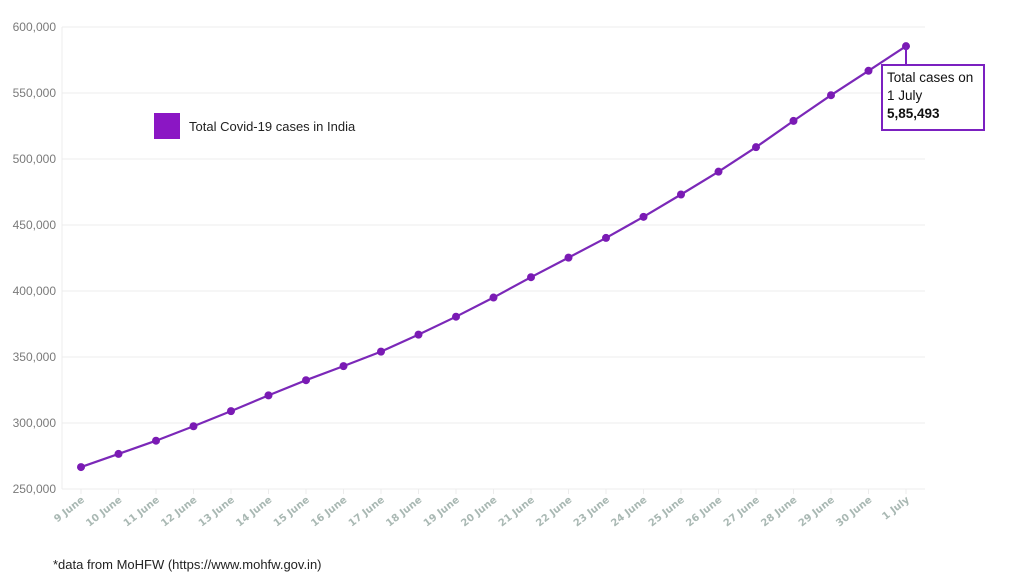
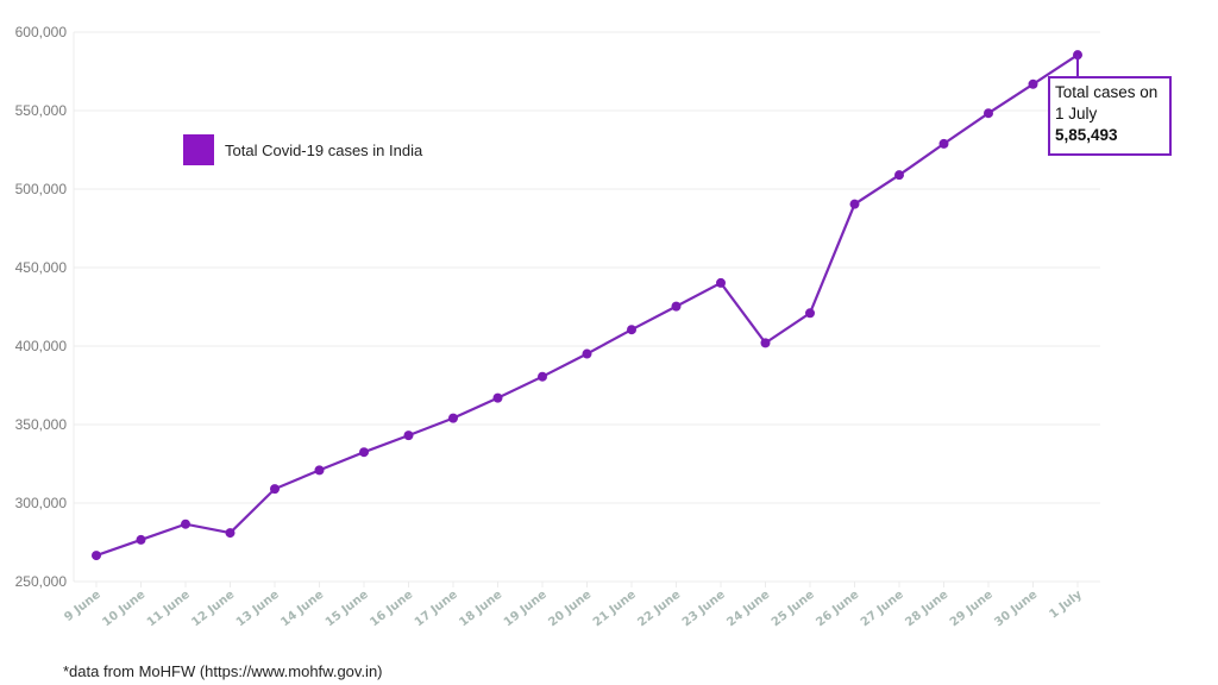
12 June: 298000 -> 281000
24 June: 456000 -> 402000
25 June: 473000 -> 421000
